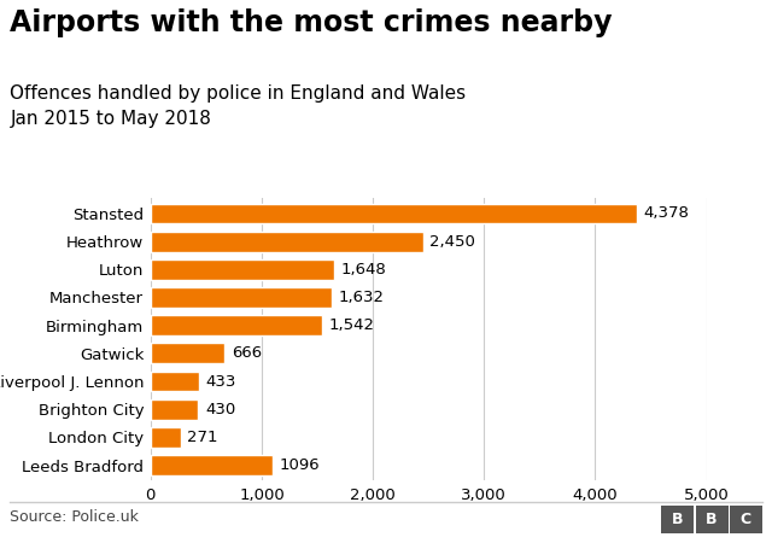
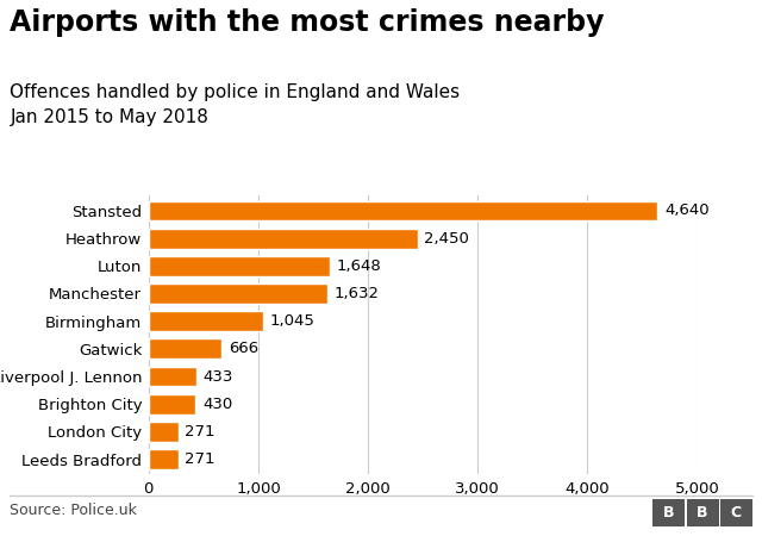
Stansted: 4,378 -> 4,640
Birmingham: 1,542 -> 1,045
Leeds Bradford: 1096 -> 271
